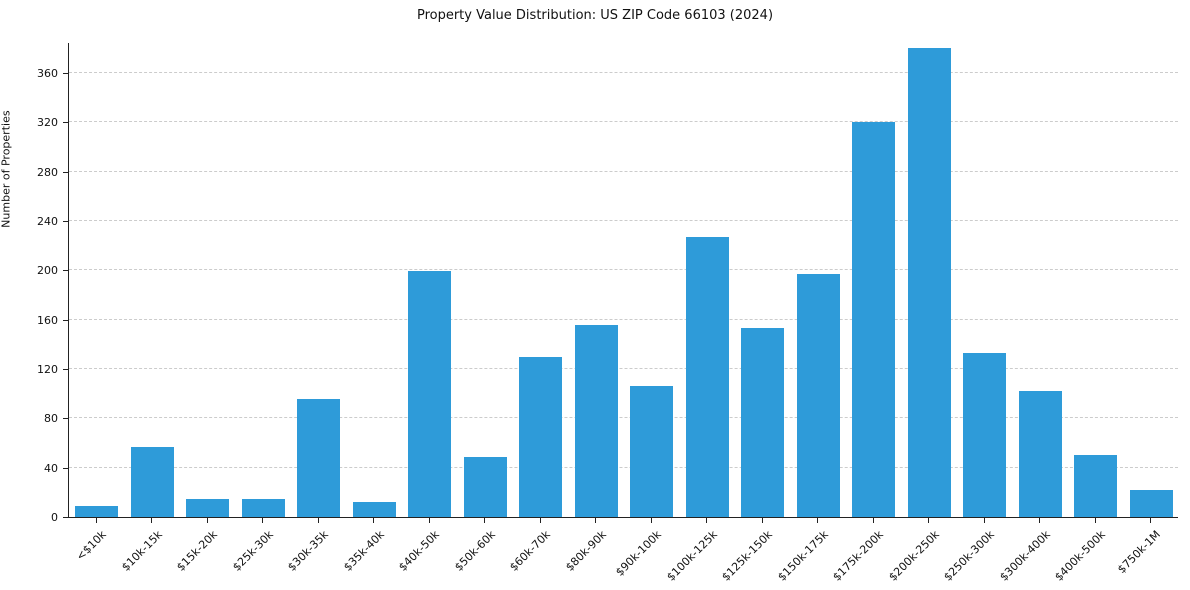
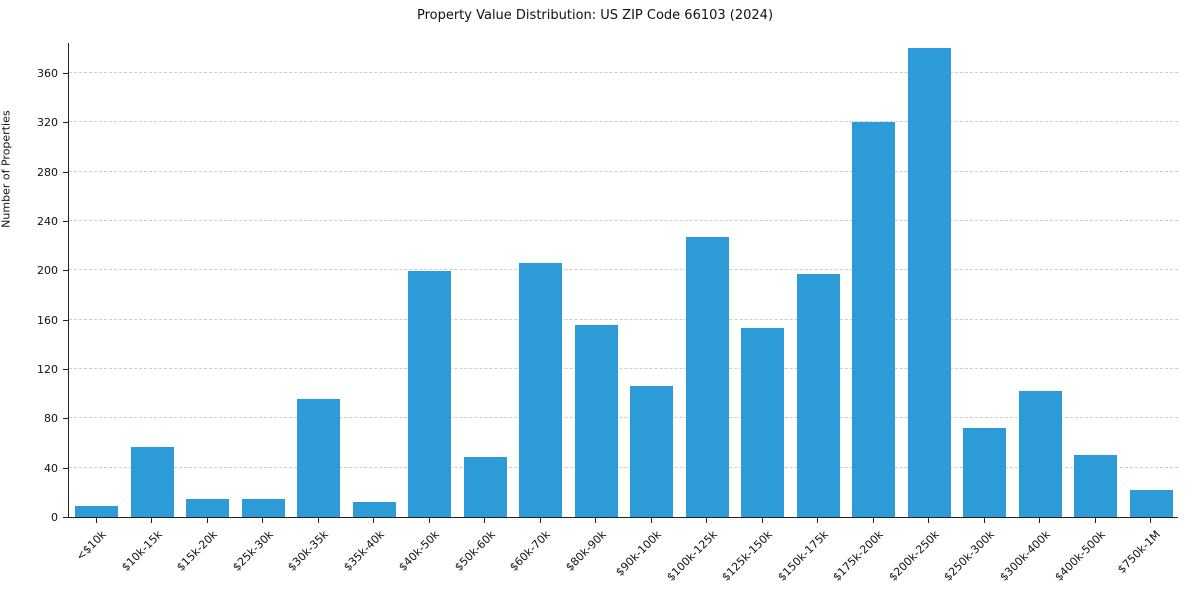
$60k-70k: 130 -> 206
$250k-300k: 133 -> 72
